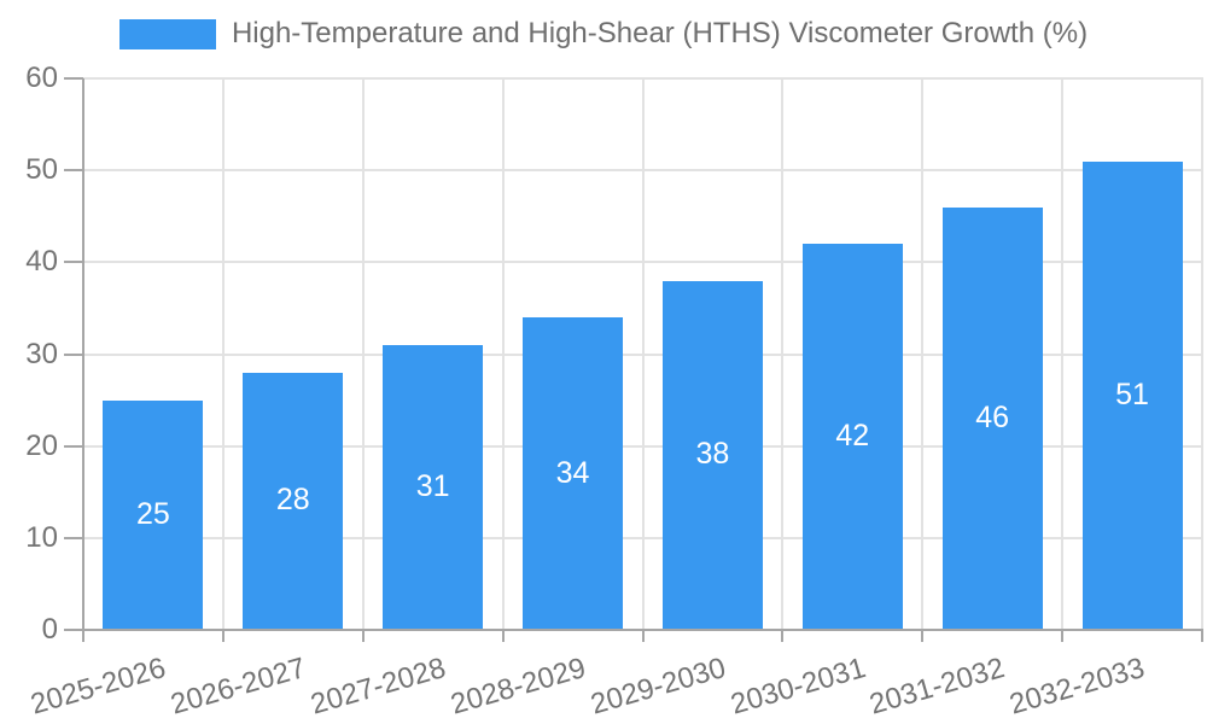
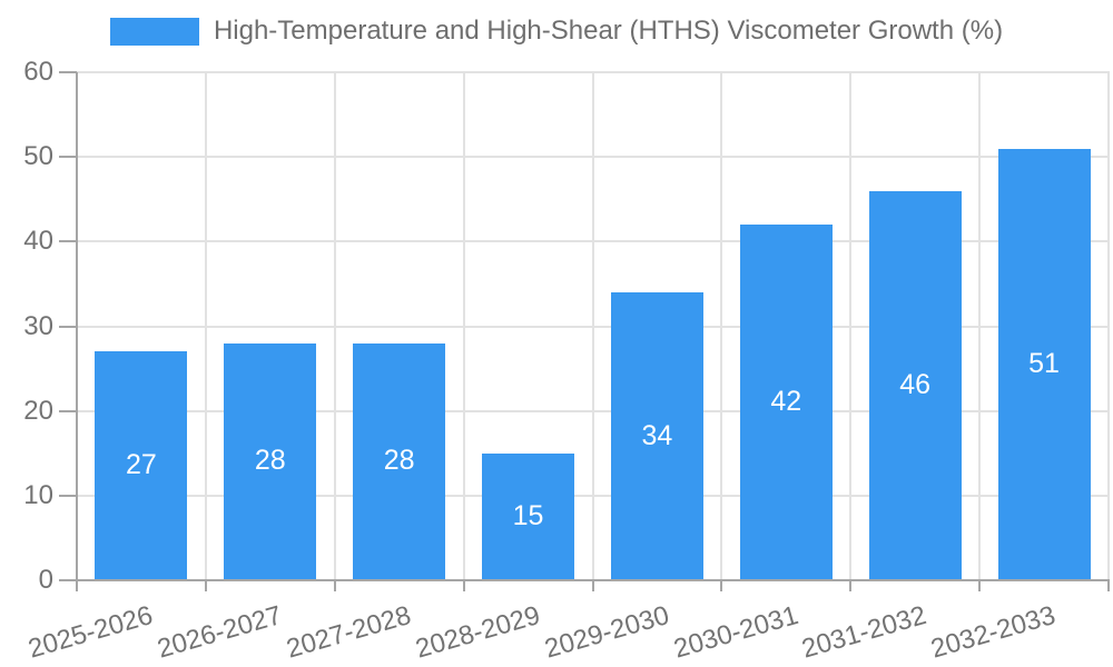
2025-2026: 25 -> 27
2027-2028: 31 -> 28
2028-2029: 34 -> 15
2029-2030: 38 -> 34
